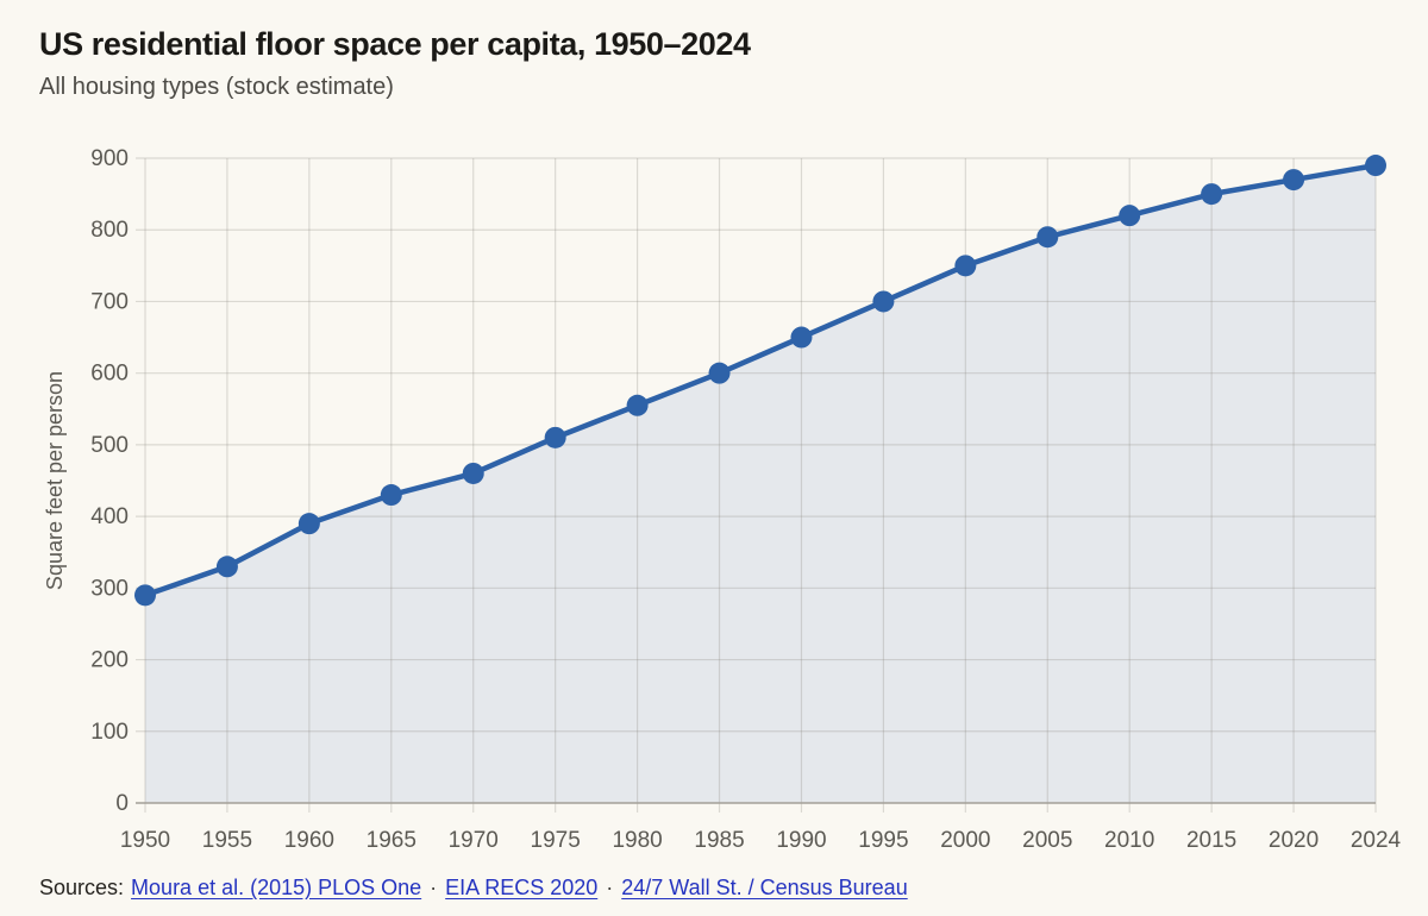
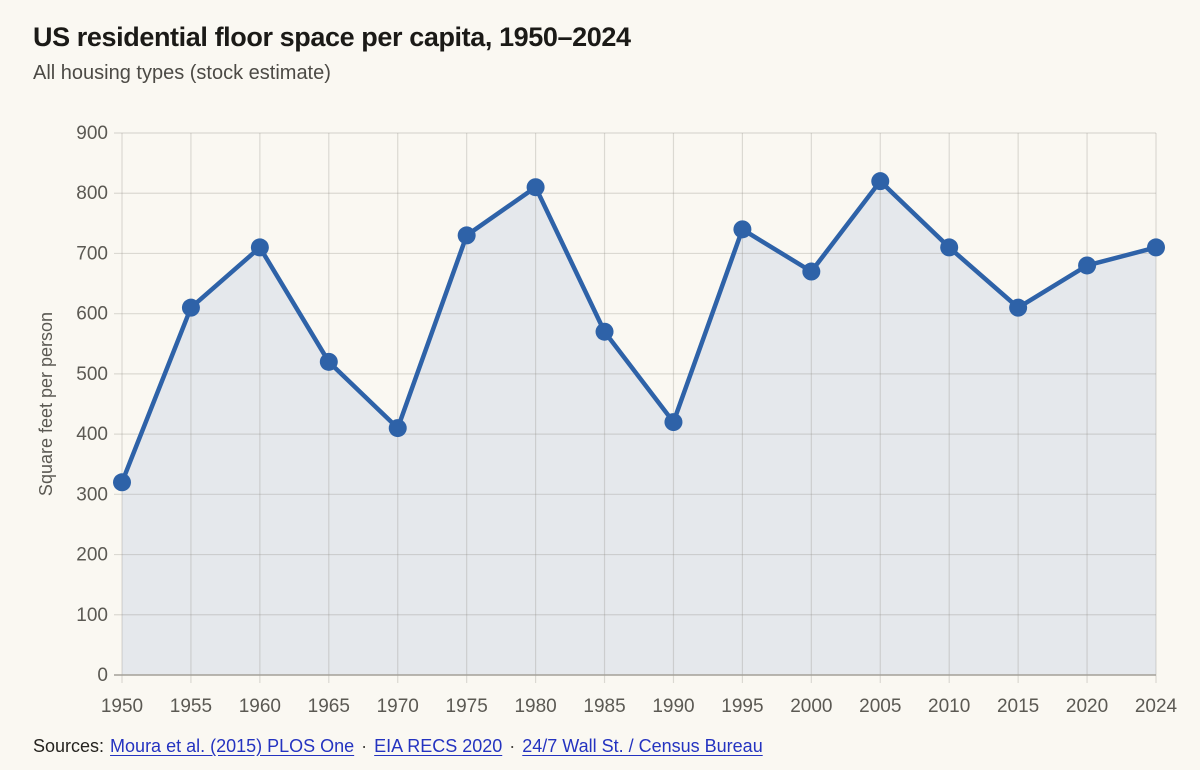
1950: 290 -> 320
1955: 330 -> 610
1960: 390 -> 710
1965: 430 -> 520
1970: 460 -> 410
1975: 510 -> 730
1980: 560 -> 810
1985: 600 -> 570
1990: 650 -> 420
1995: 700 -> 740
2000: 750 -> 670
2005: 790 -> 820
2010: 820 -> 710
2015: 850 -> 610
2020: 870 -> 680
2024: 890 -> 710
